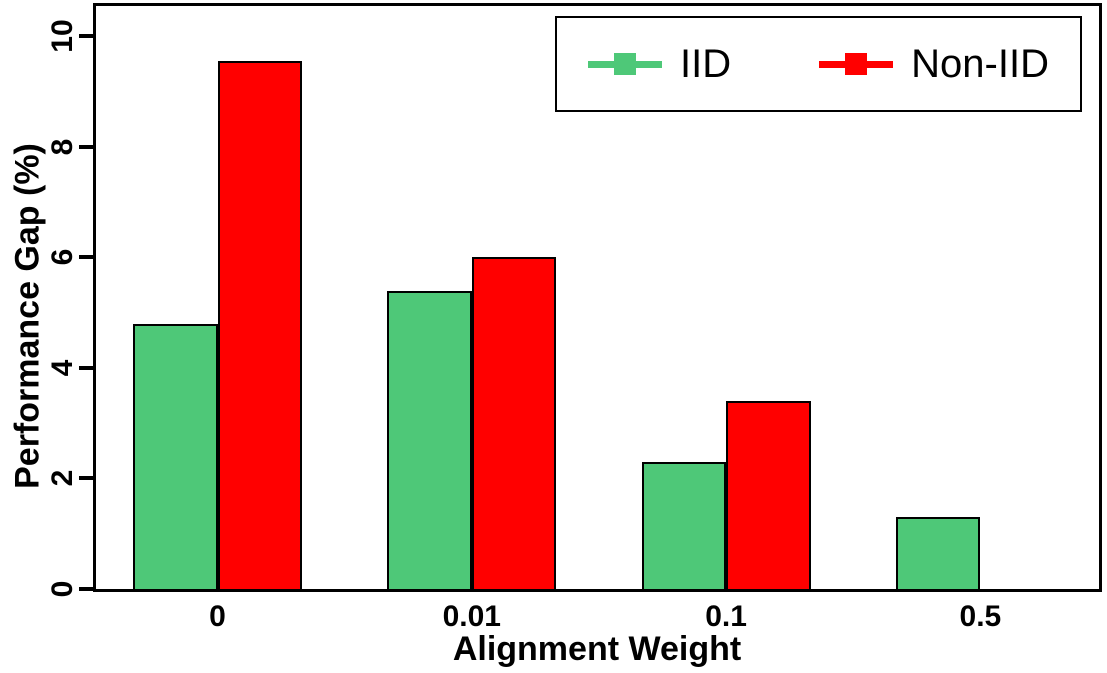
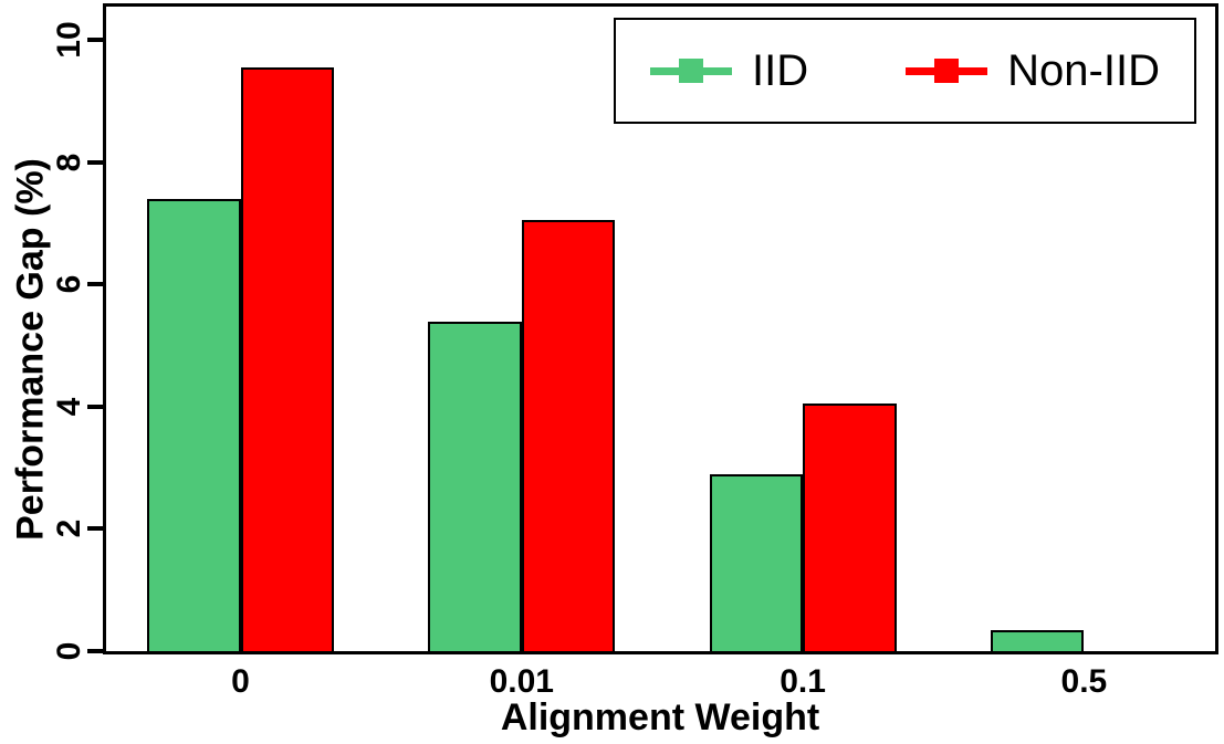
IID/0: 4.8 -> 7.4
Non-IID/0.01: 6.0 -> 7.0
IID/0.1: 2.3 -> 2.9
Non-IID/0.1: 3.4 -> 4.0
IID/0.5: 1.3 -> 0.3
